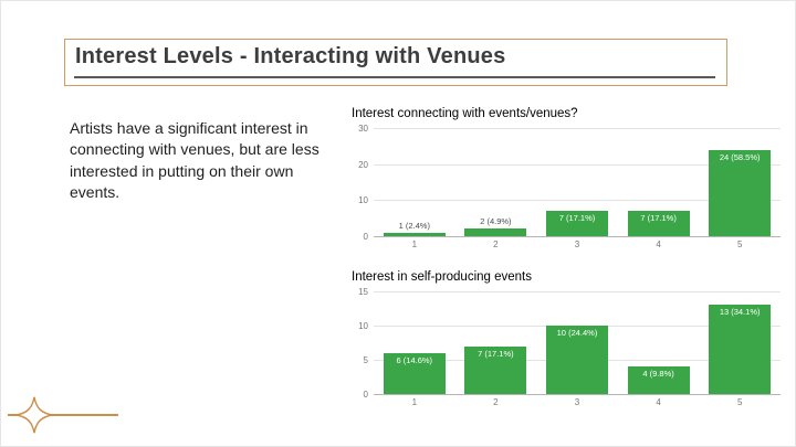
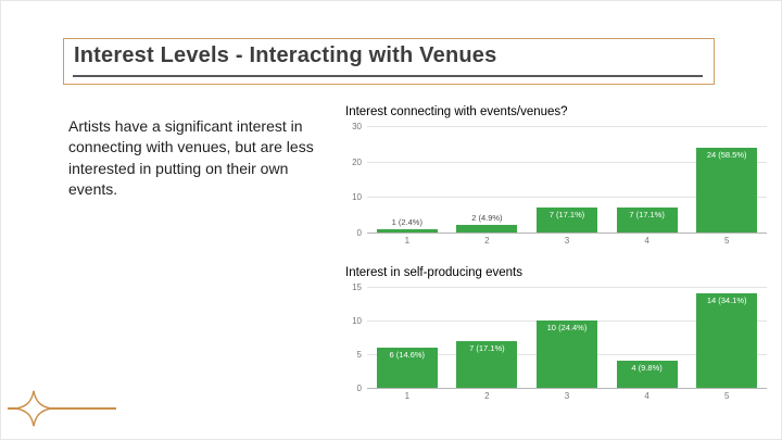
Interest in self-producing events/5: 13 -> 14
